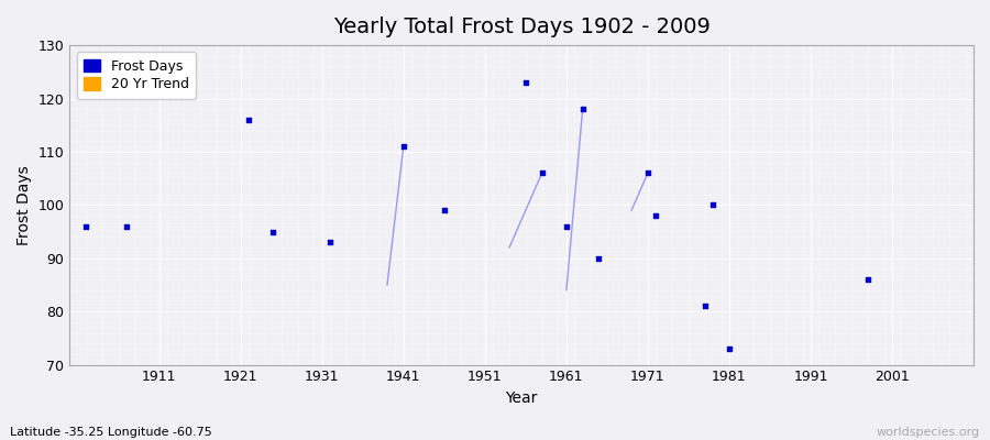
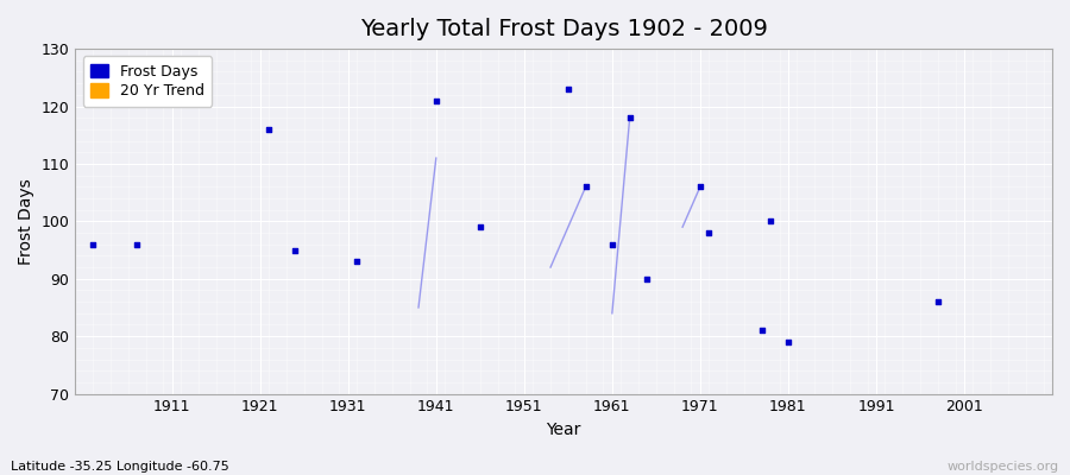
1941: 111 -> 121
1981: 73 -> 79
